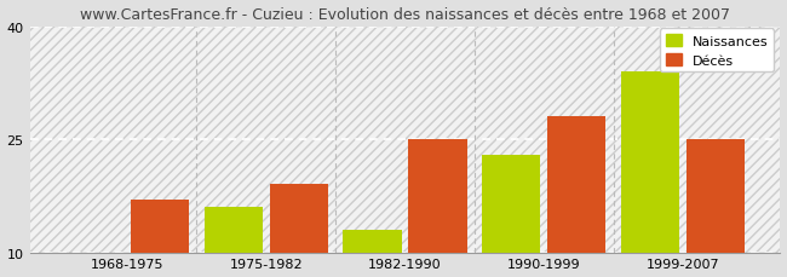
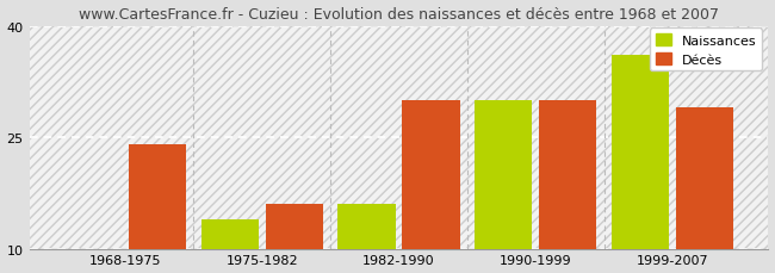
Décès/1968-1975: 17 -> 24
Naissances/1975-1982: 16 -> 14
Décès/1975-1982: 19 -> 16
Naissances/1982-1990: 13 -> 16
Décès/1982-1990: 25 -> 30
Naissances/1990-1999: 23 -> 30
Décès/1990-1999: 28 -> 30
Naissances/1999-2007: 34 -> 36
Décès/1999-2007: 25 -> 29
